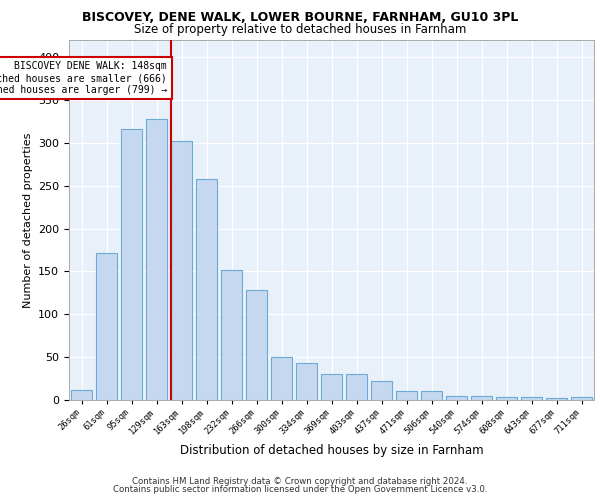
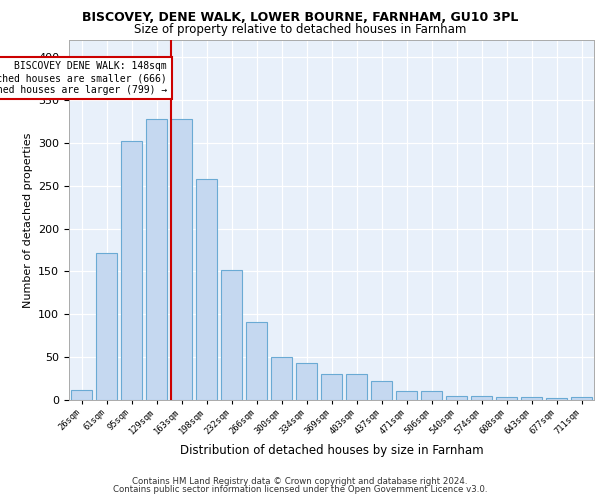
95sqm: 316 -> 302
163sqm: 302 -> 328
266sqm: 128 -> 91
